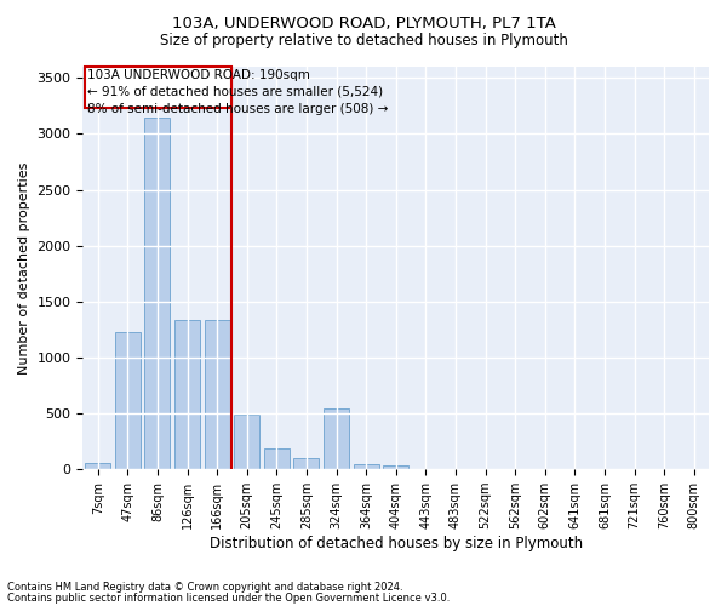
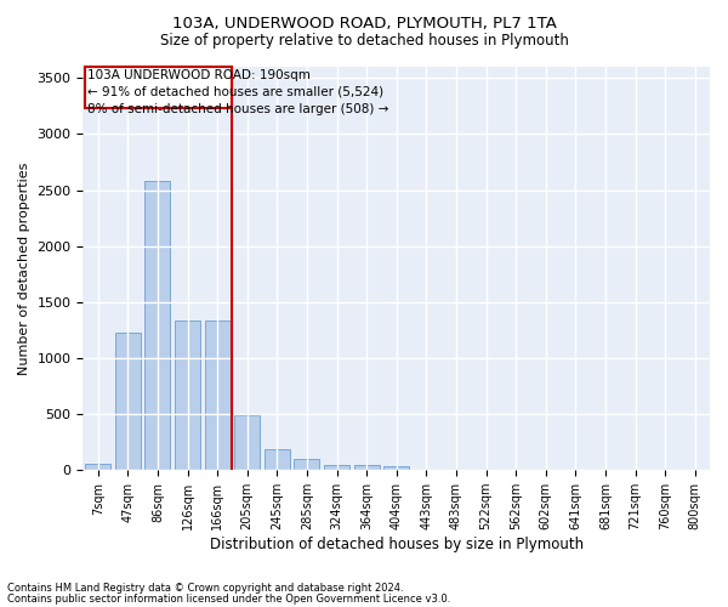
86sqm: 3140 -> 2580
324sqm: 540 -> 50
